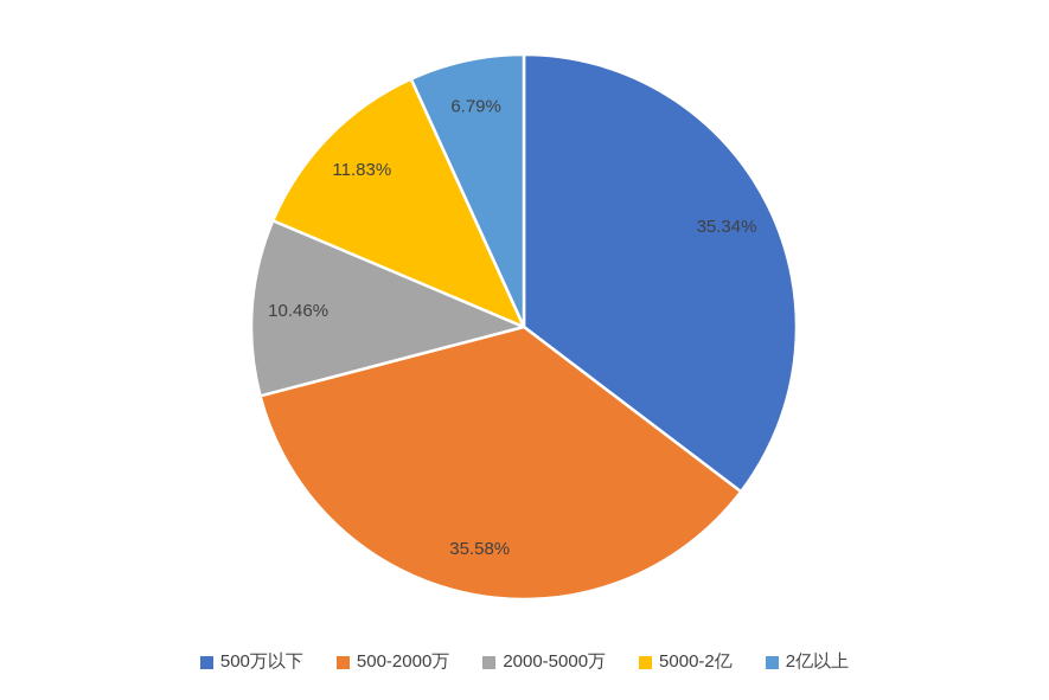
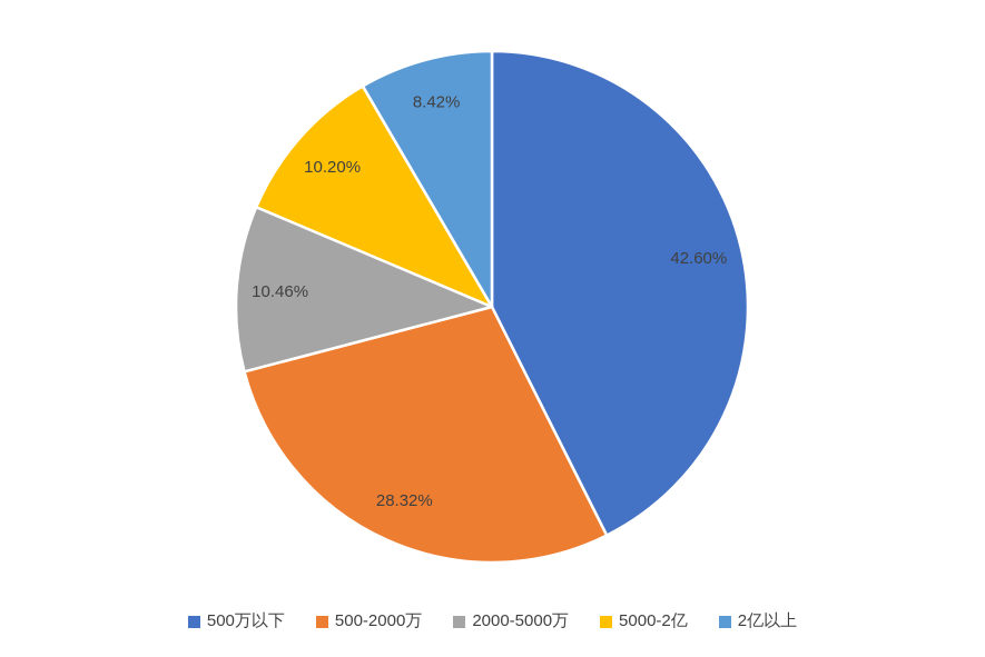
500万以下: 35.34% -> 42.60%
500-2000万: 35.58% -> 28.32%
5000-2亿: 11.83% -> 10.20%
2亿以上: 6.79% -> 8.42%
